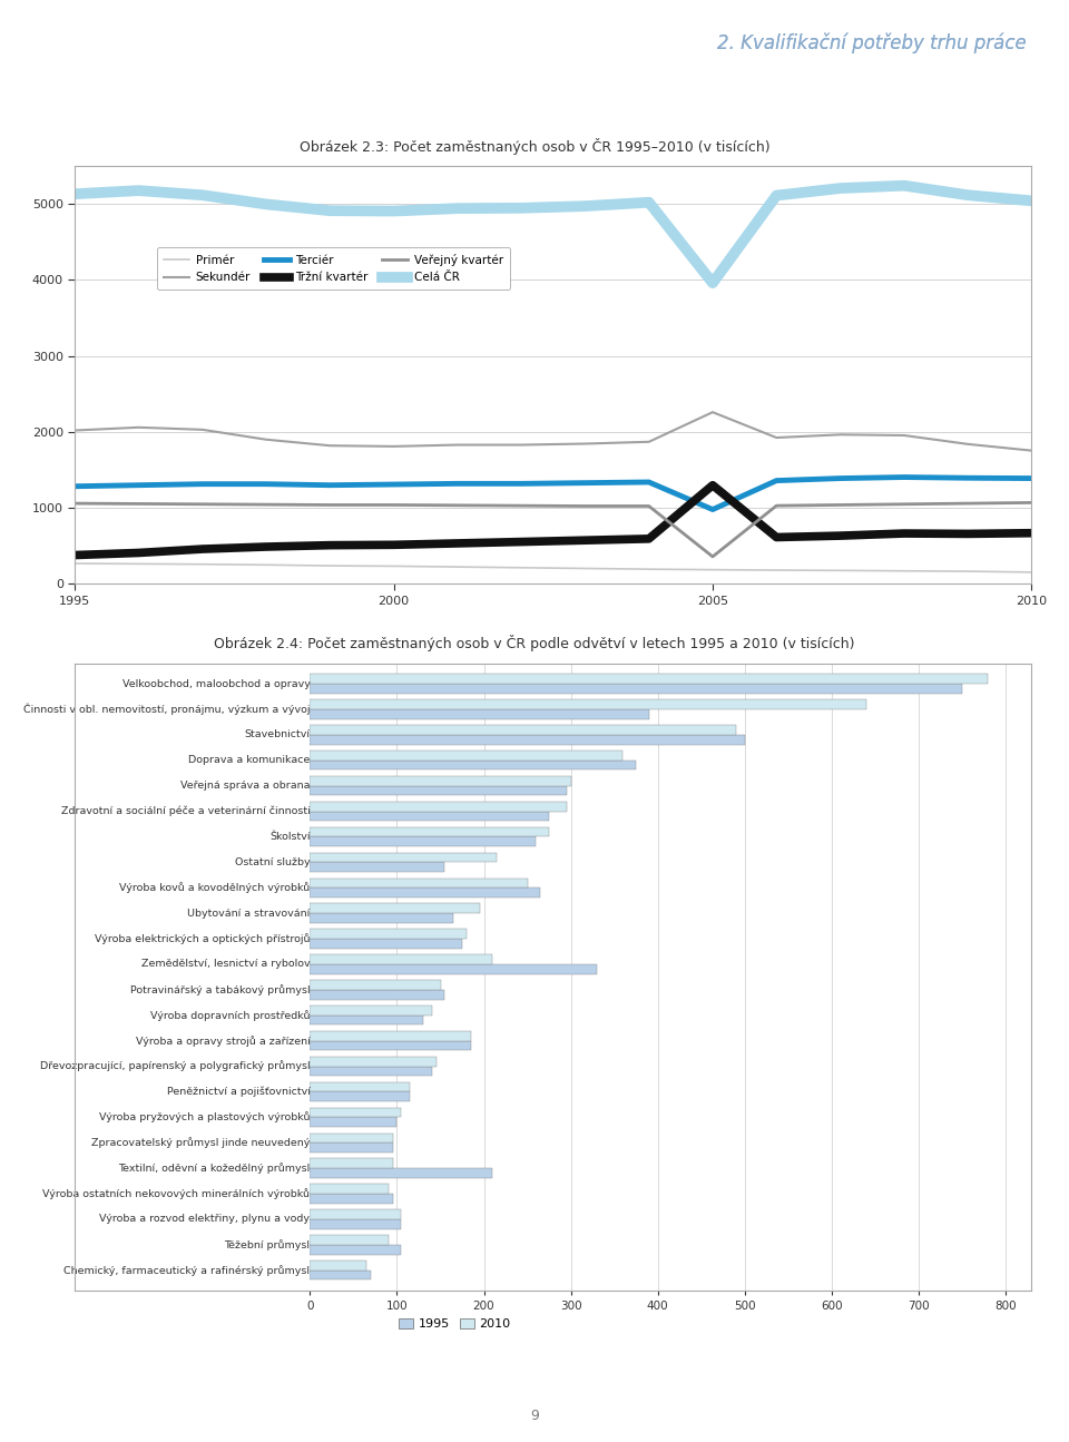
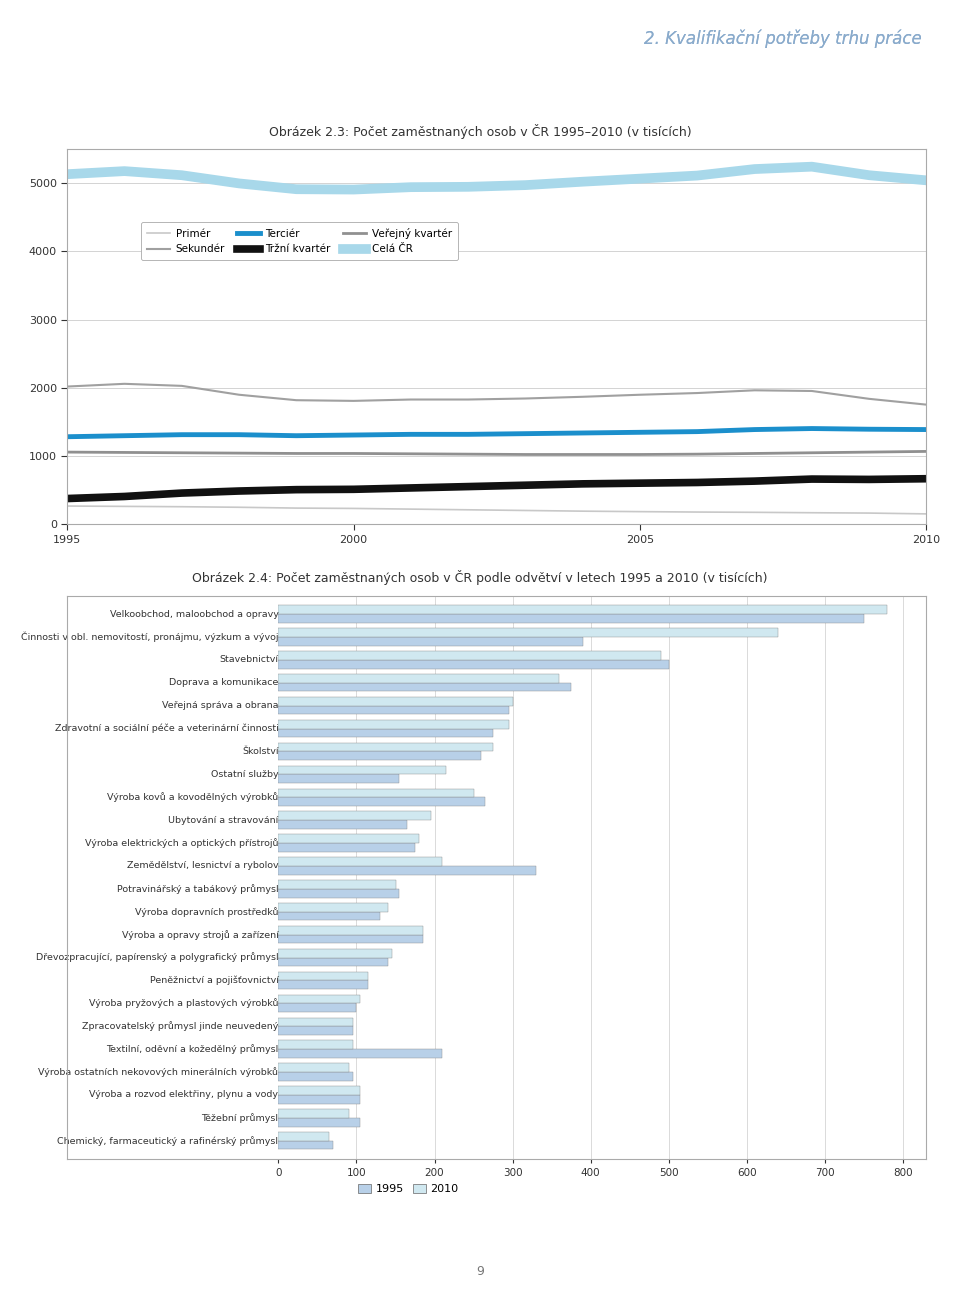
Sekundér/2005: 2260 -> 1900
Terciér/2005: 980 -> 1350
Tržní kvartér/2005: 1300 -> 600
Veřejný kvartér/2005: 360 -> 1020
Celá ČR/2005: 3960 -> 5060
